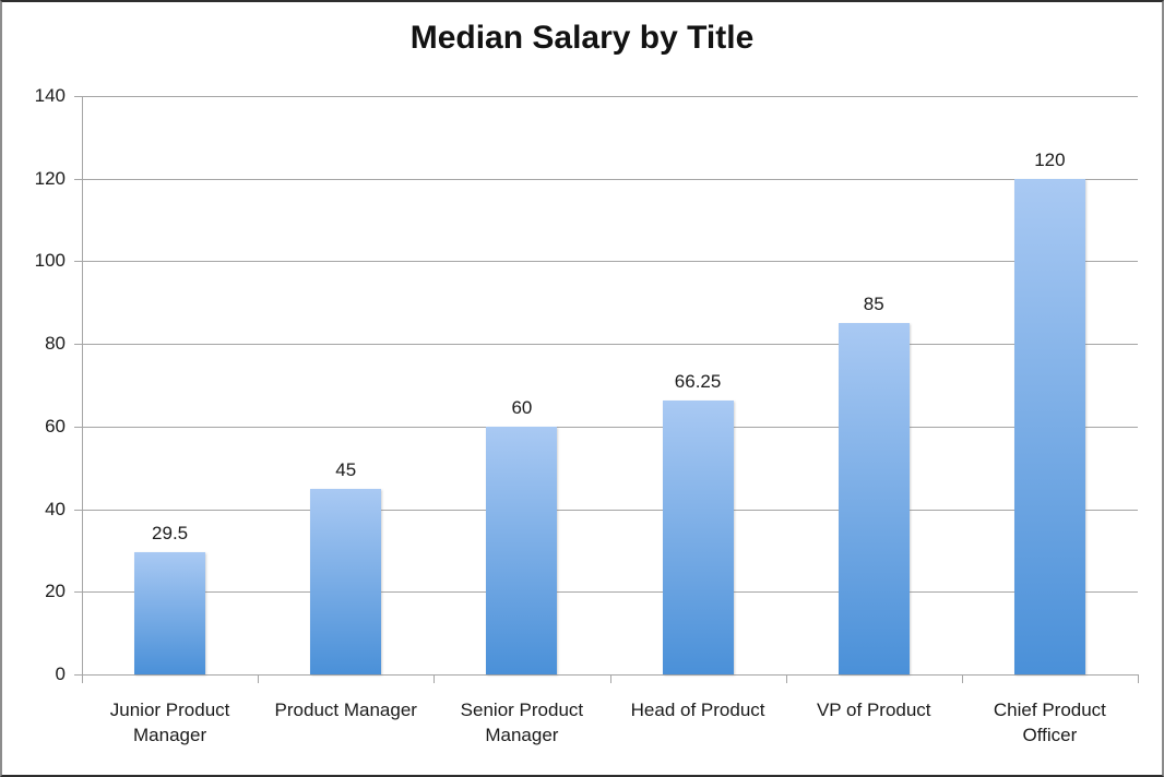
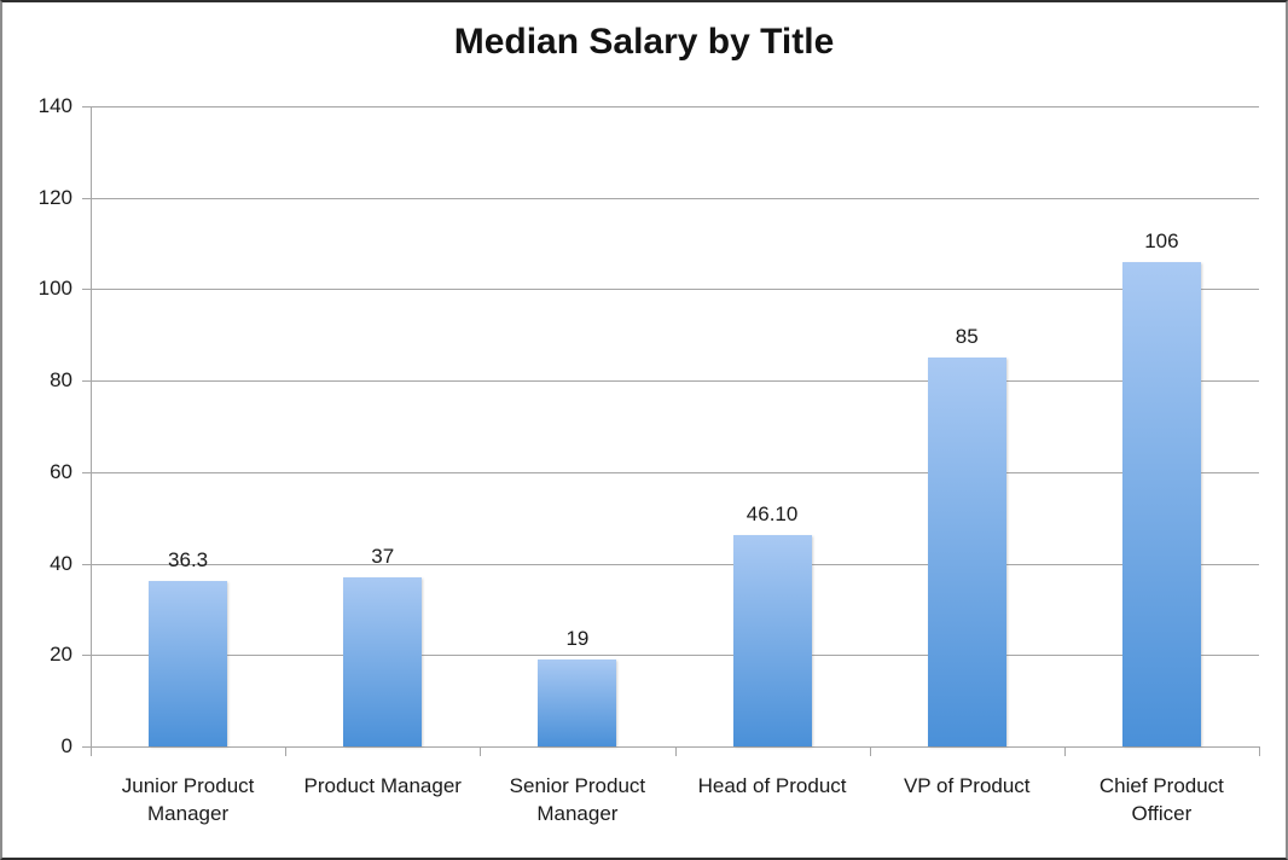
Junior Product Manager: 29.5 -> 36.3
Product Manager: 45 -> 37
Senior Product Manager: 60 -> 19
Head of Product: 66.25 -> 46.10
Chief Product Officer: 120 -> 106
